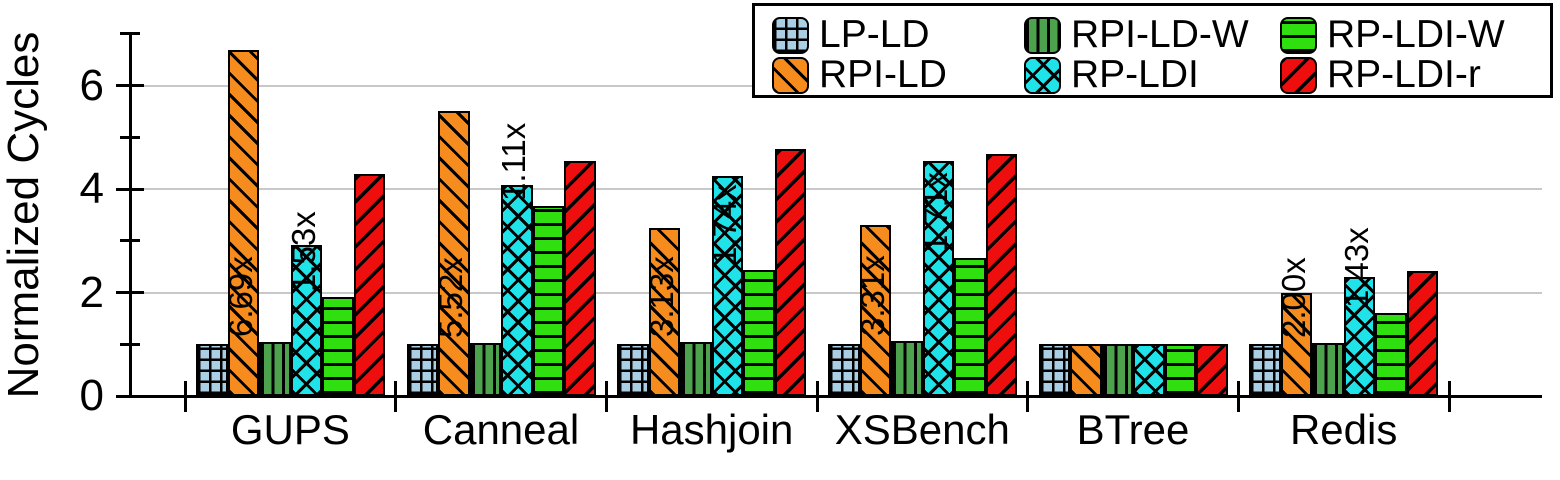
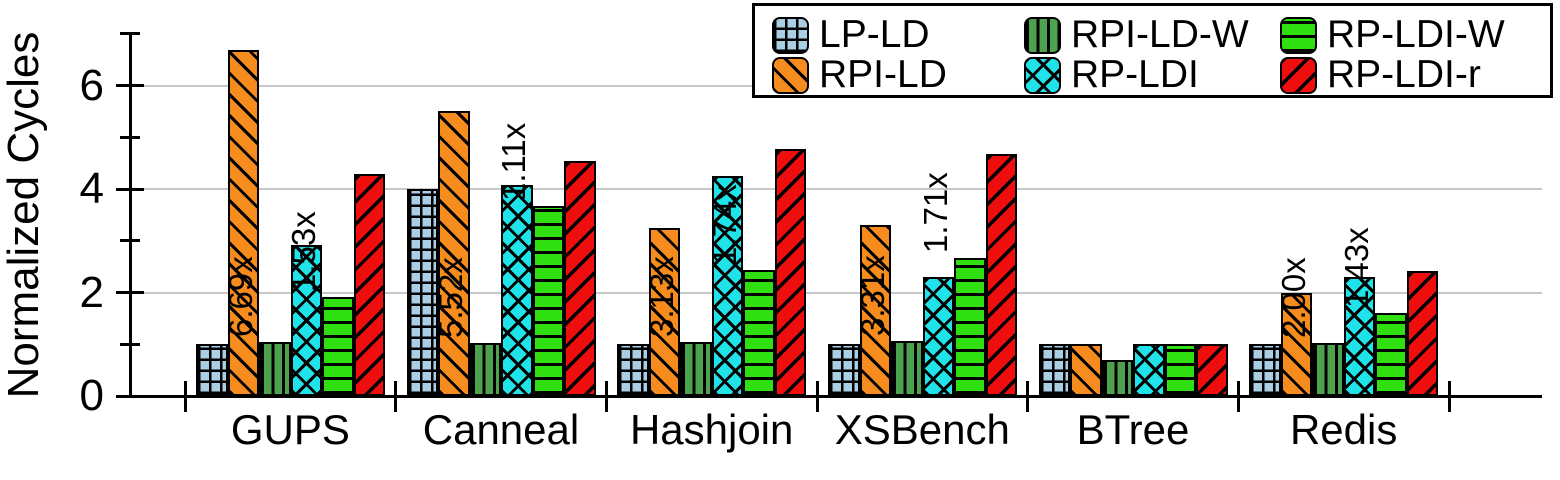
LP-LD/Canneal: 1 -> 4
RP-LDI/XSBench: 4.5 -> 2.3
RPI-LD-W/BTree: 1.0 -> 0.7
